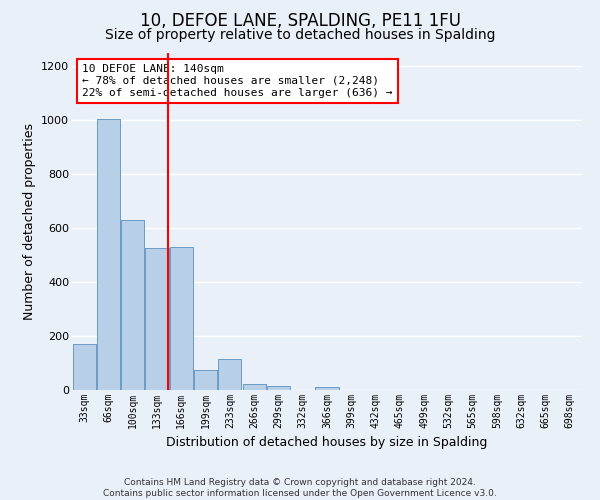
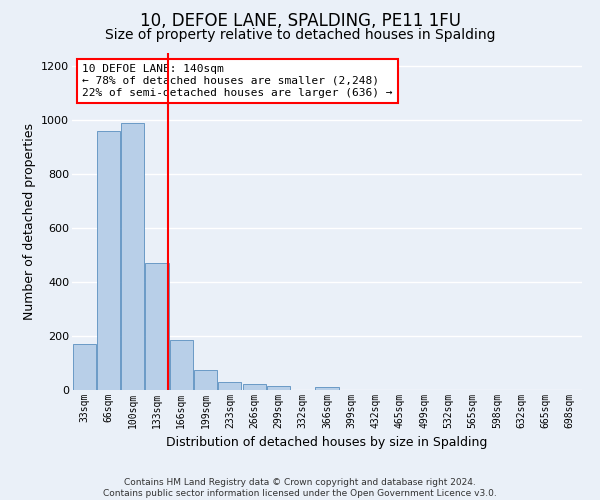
66sqm: 1005 -> 960
100sqm: 630 -> 990
133sqm: 525 -> 470
166sqm: 530 -> 185
233sqm: 115 -> 28
